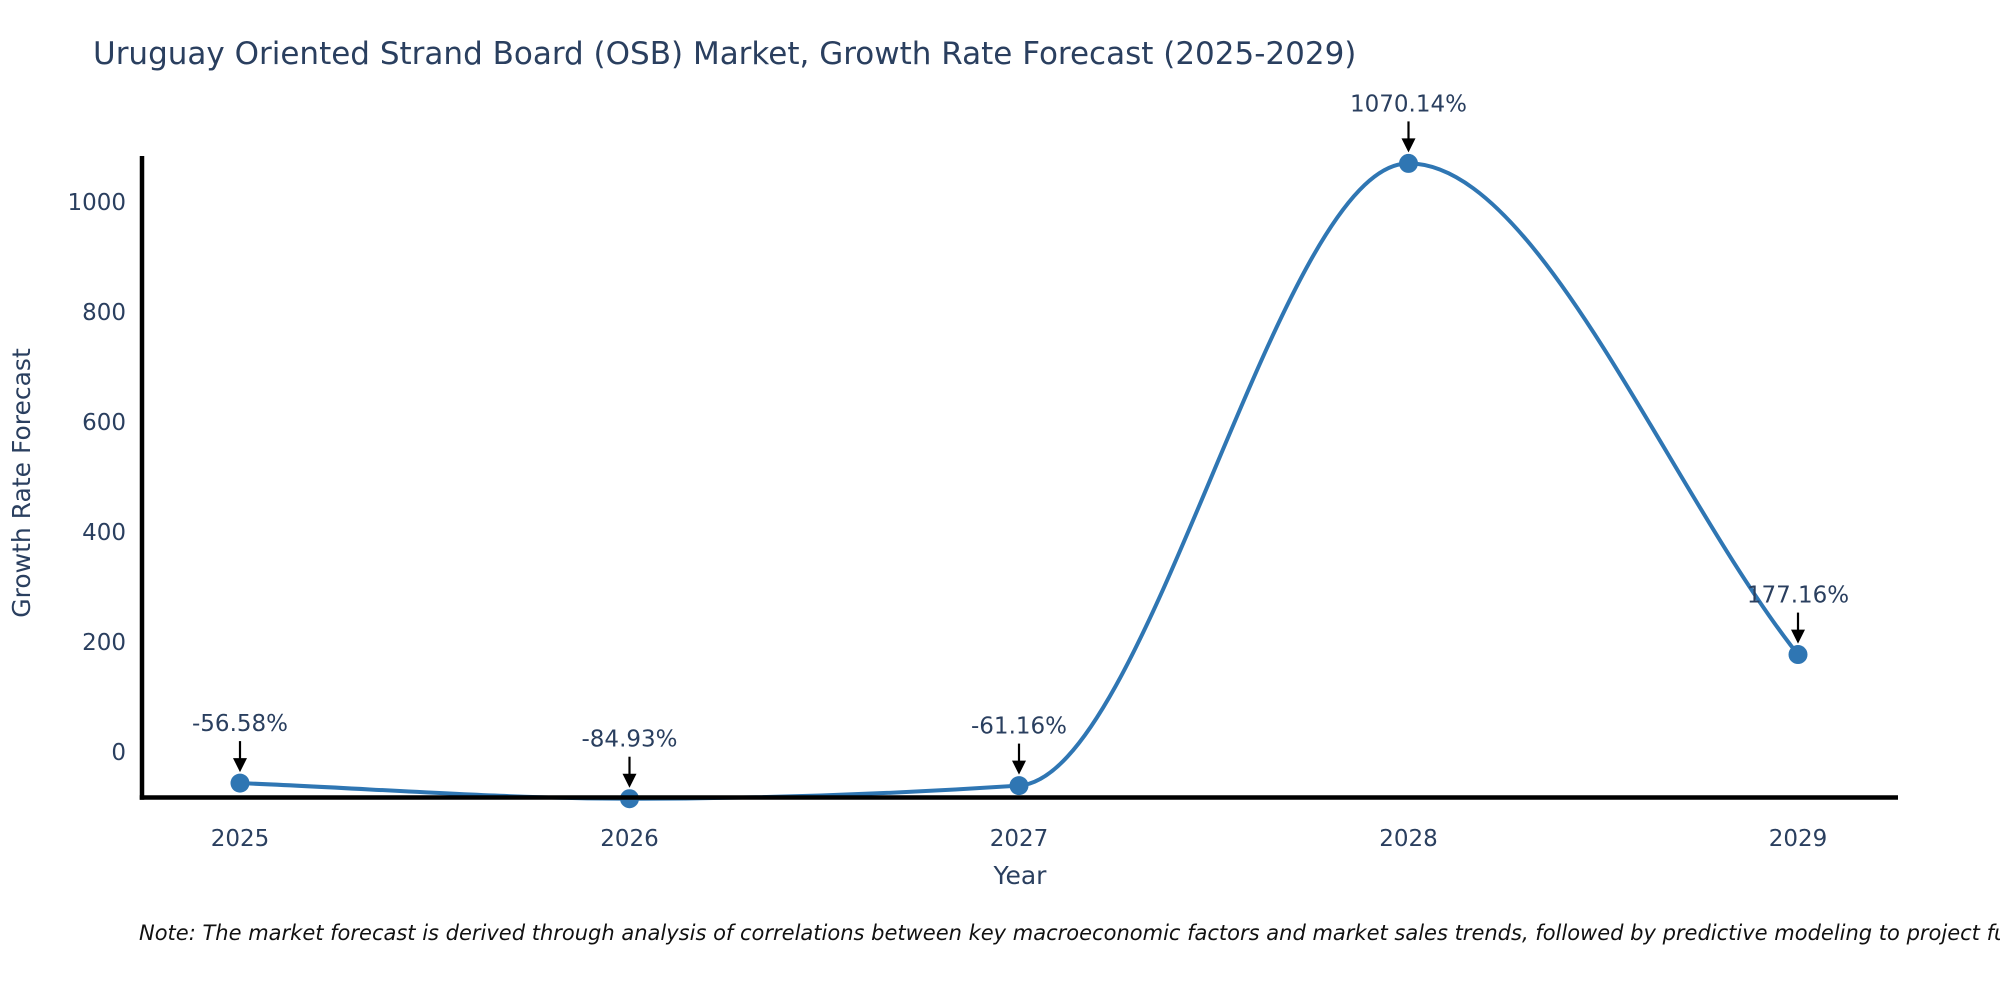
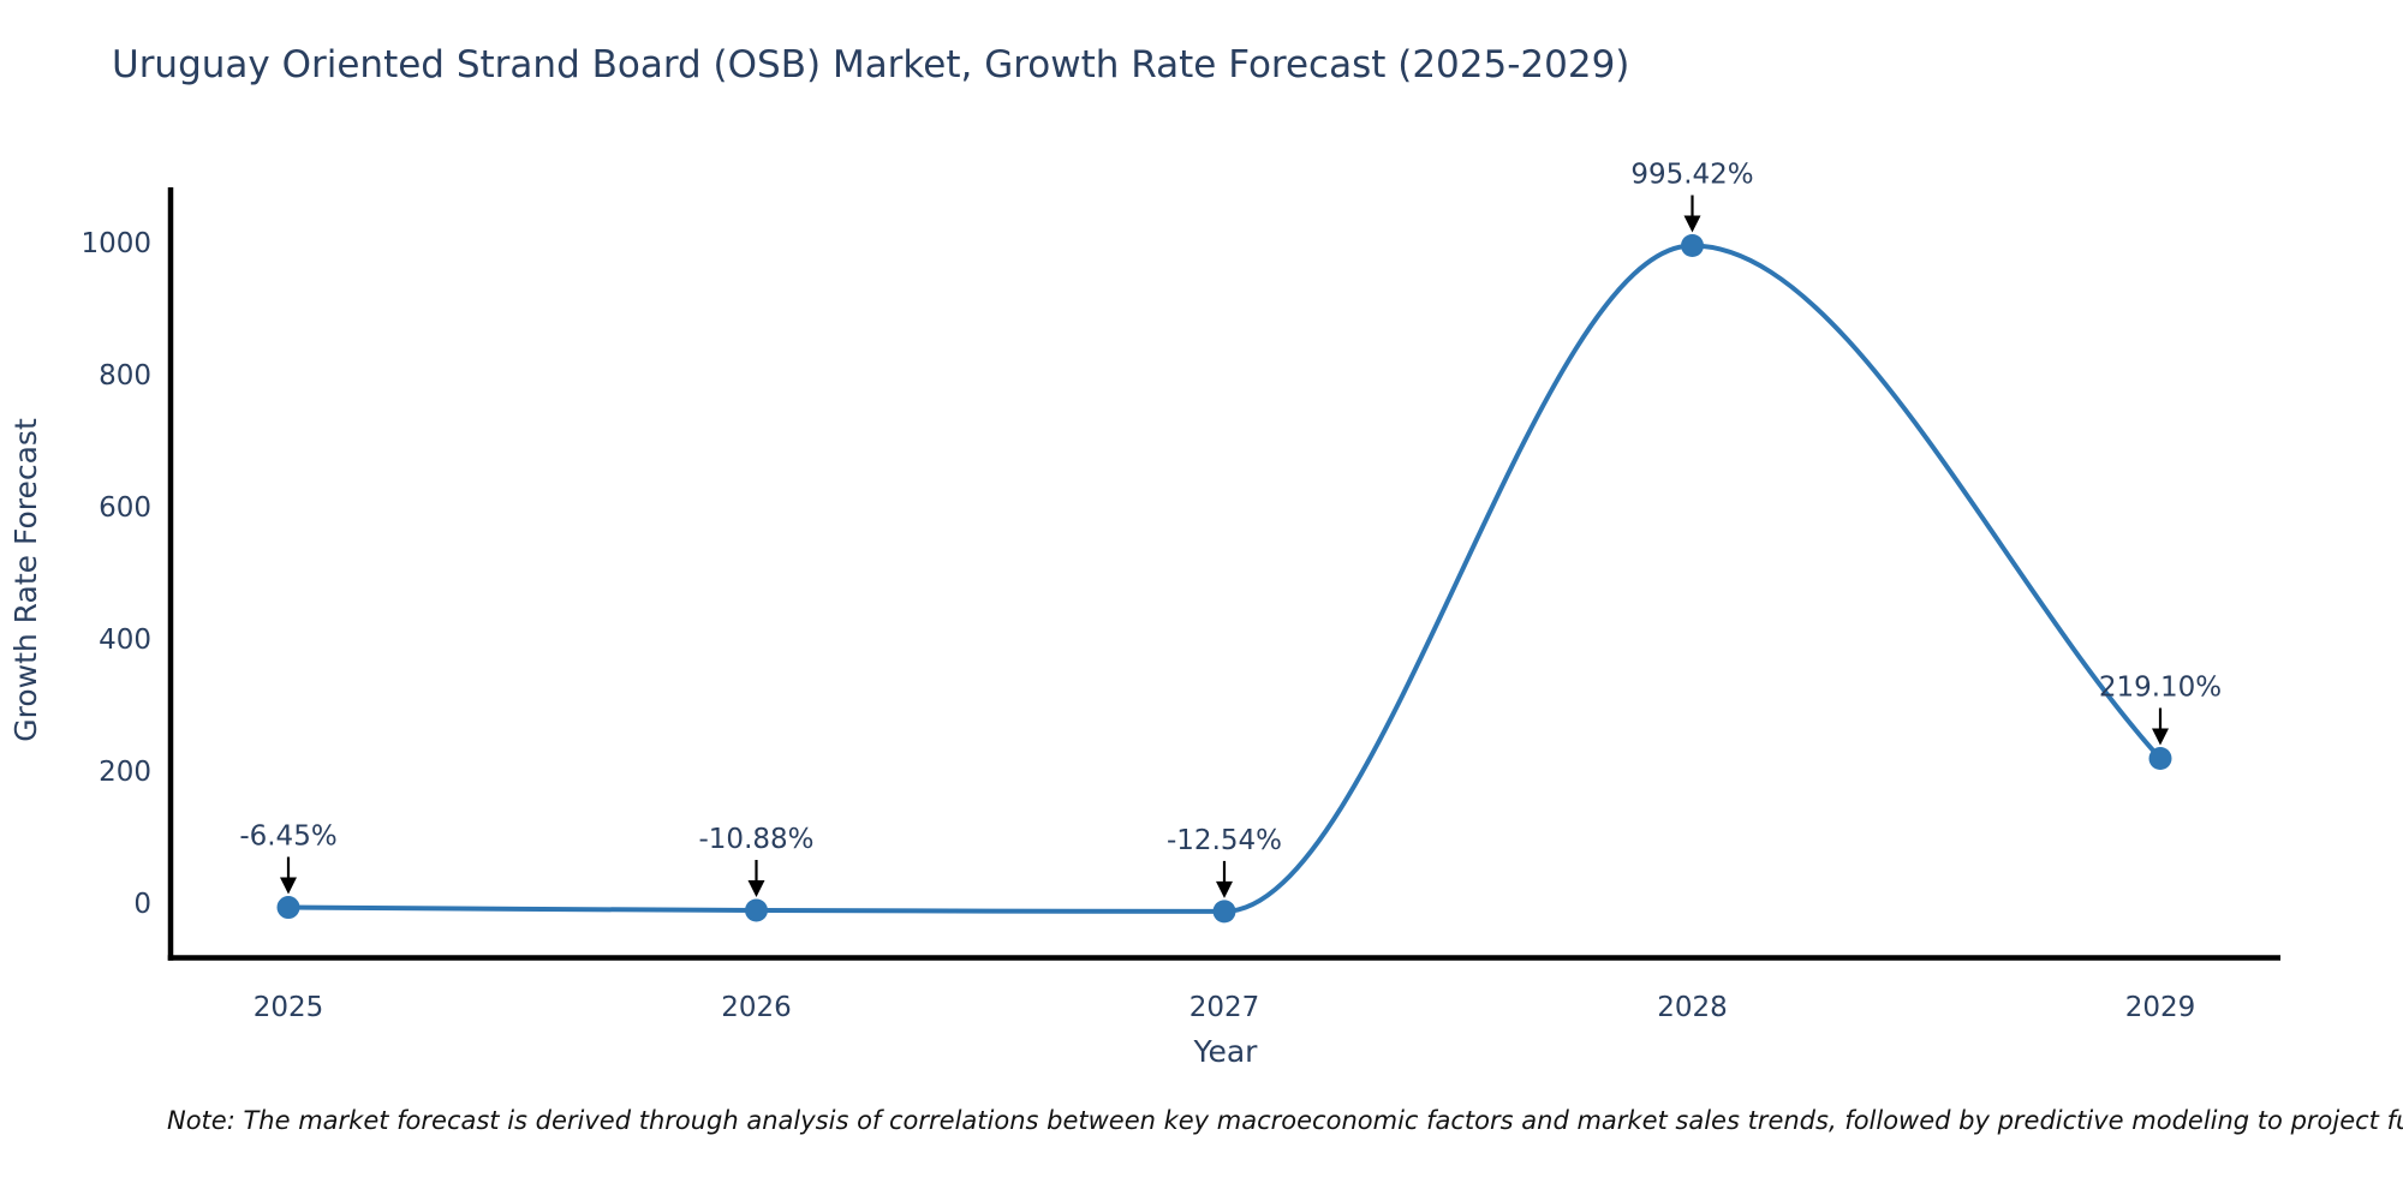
2025: -56.58% -> -6.45%
2026: -84.93% -> -10.88%
2027: -61.16% -> -12.54%
2028: 1070.14% -> 995.42%
2029: 177.16% -> 219.10%
